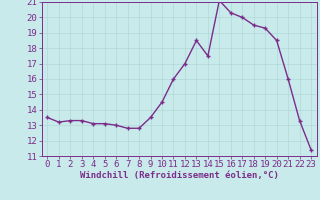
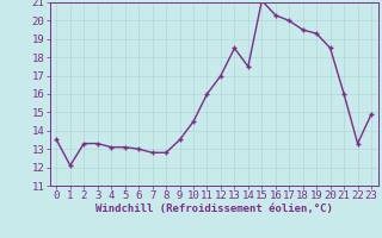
1: 13.2 -> 12.1
23: 11.4 -> 14.9
